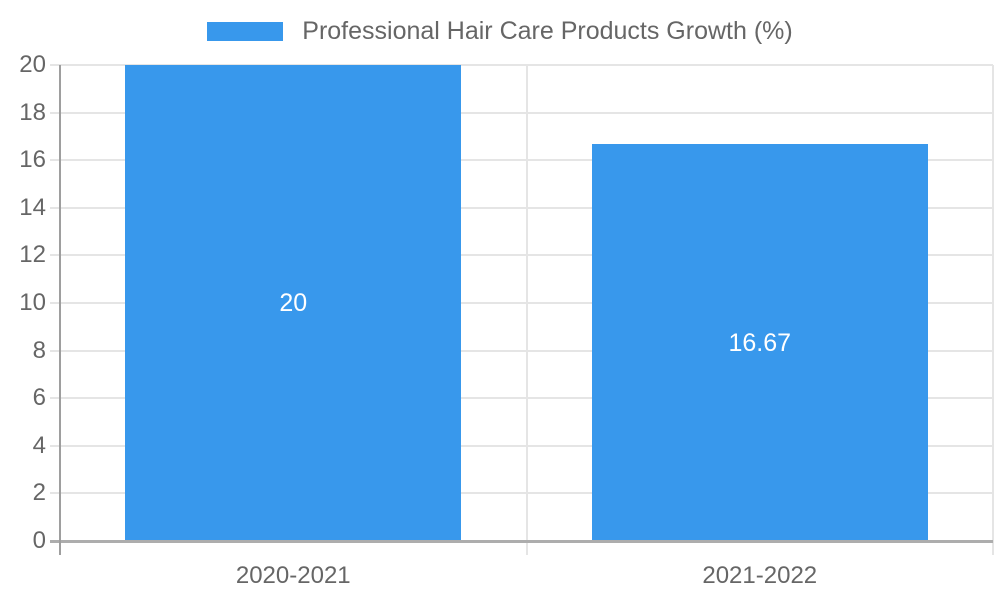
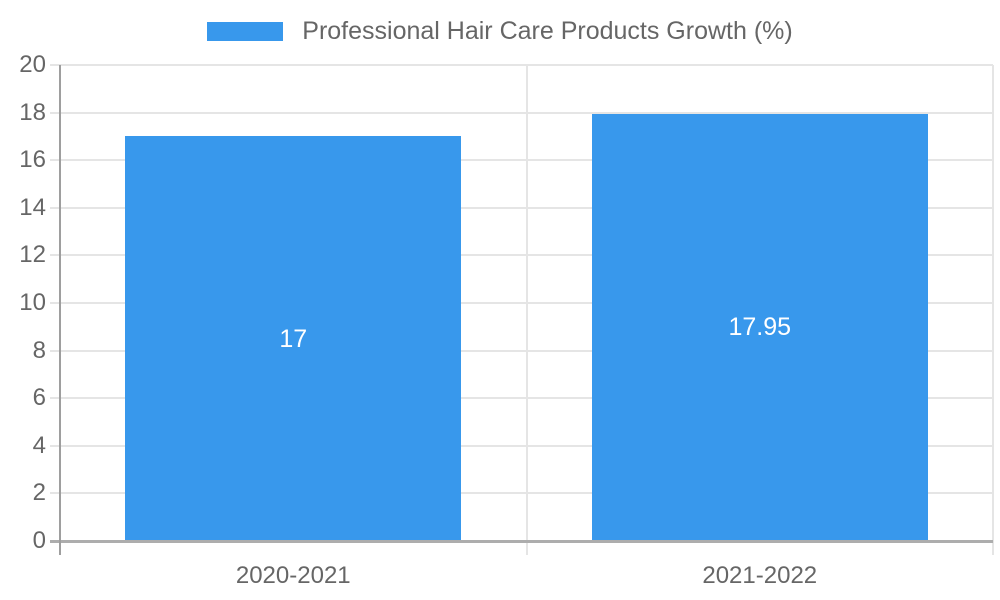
2020-2021: 20 -> 17
2021-2022: 16.67 -> 17.95
